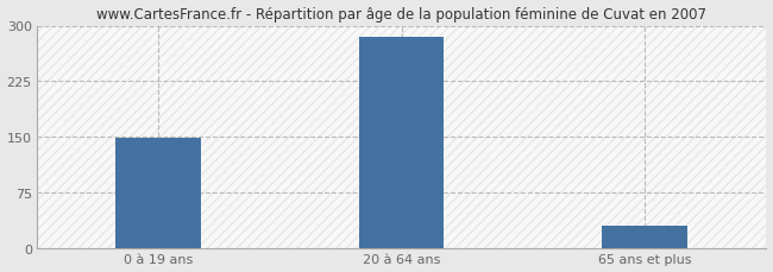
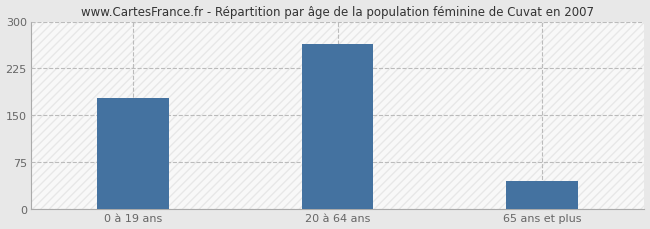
0 à 19 ans: 149 -> 178
20 à 64 ans: 285 -> 264
65 ans et plus: 30 -> 44
